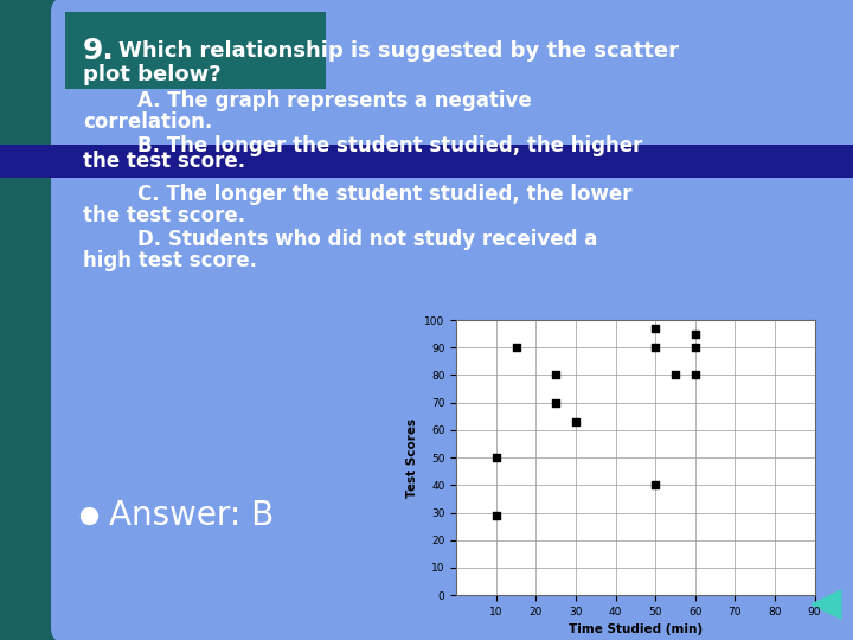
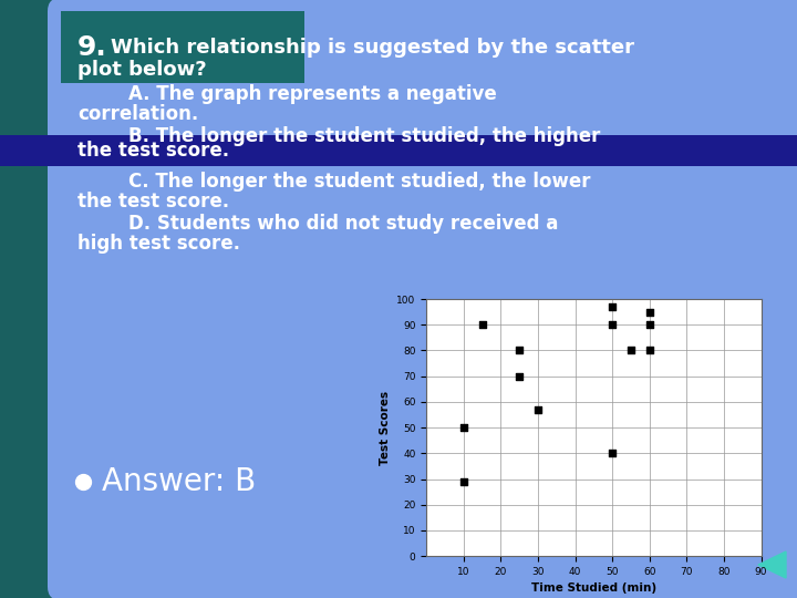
30: 63 -> 57
